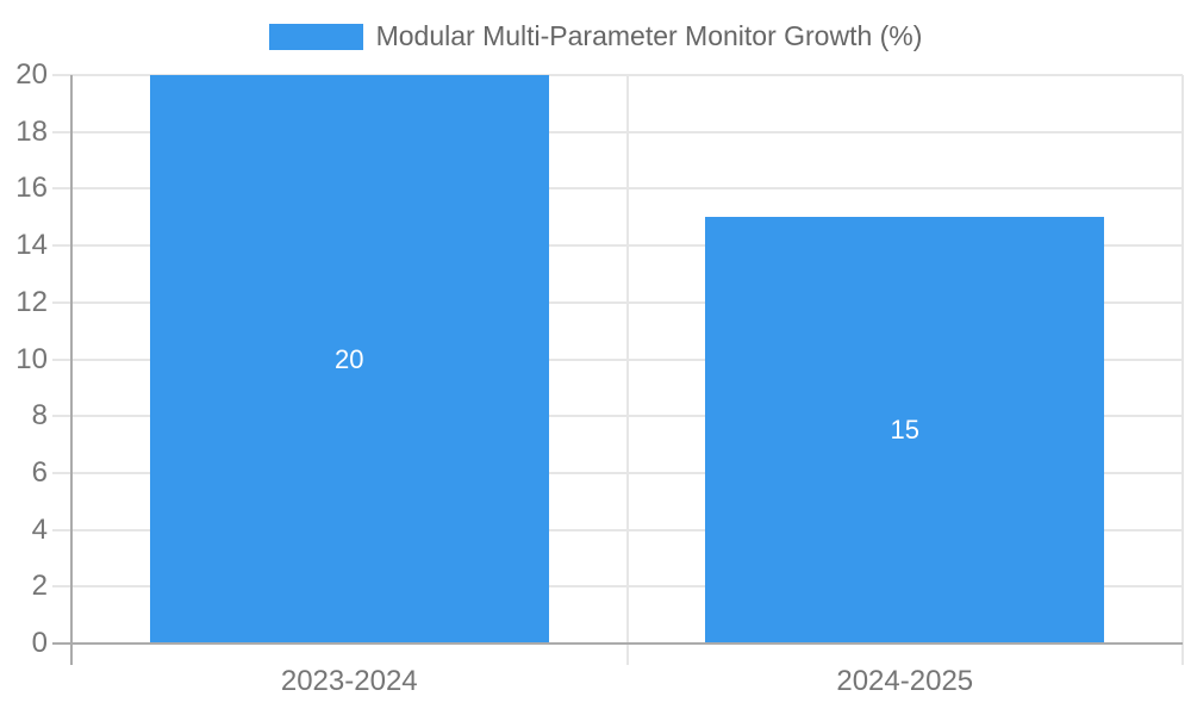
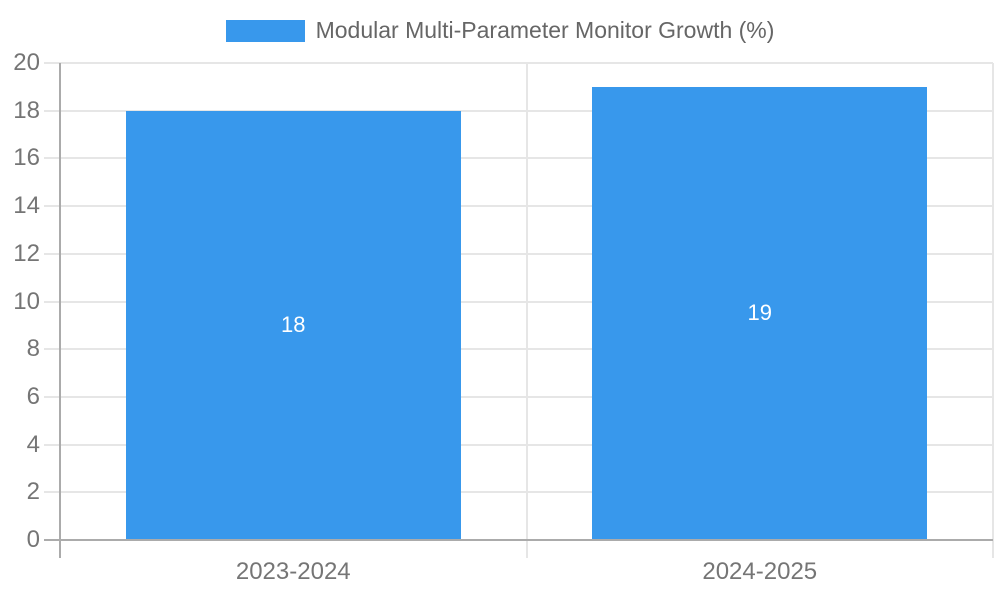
2023-2024: 20 -> 18
2024-2025: 15 -> 19
